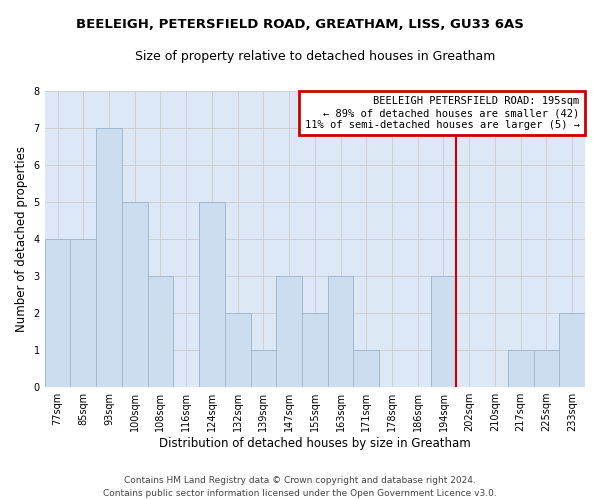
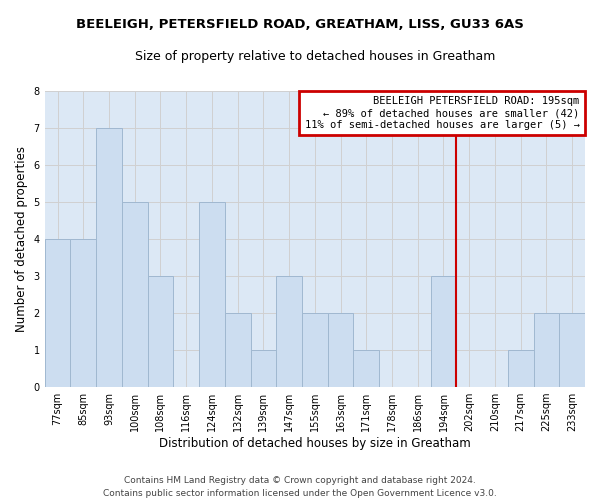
163sqm: 3 -> 2
225sqm: 1 -> 2
